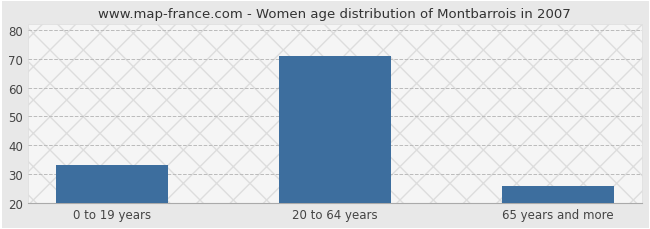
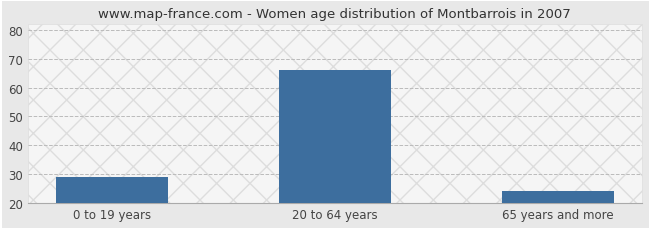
0 to 19 years: 33 -> 29
20 to 64 years: 71 -> 66
65 years and more: 26 -> 24
